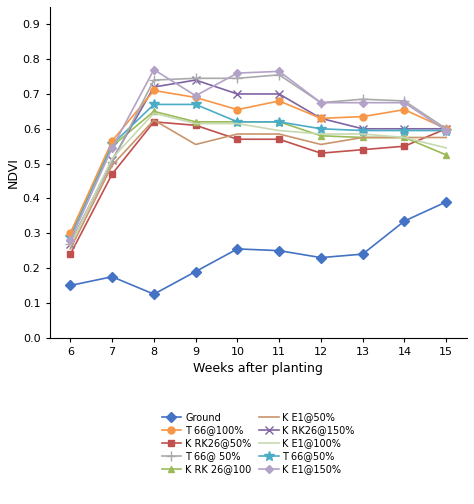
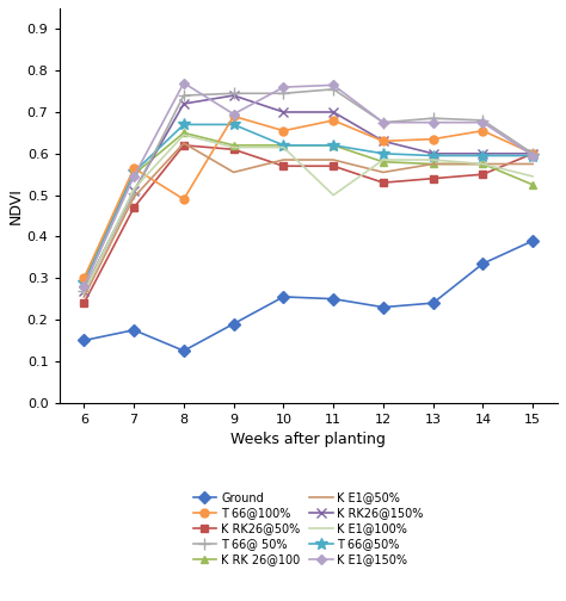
T 66@100%/8: 0.710 -> 0.490
K E1@100%/11: 0.595 -> 0.500
